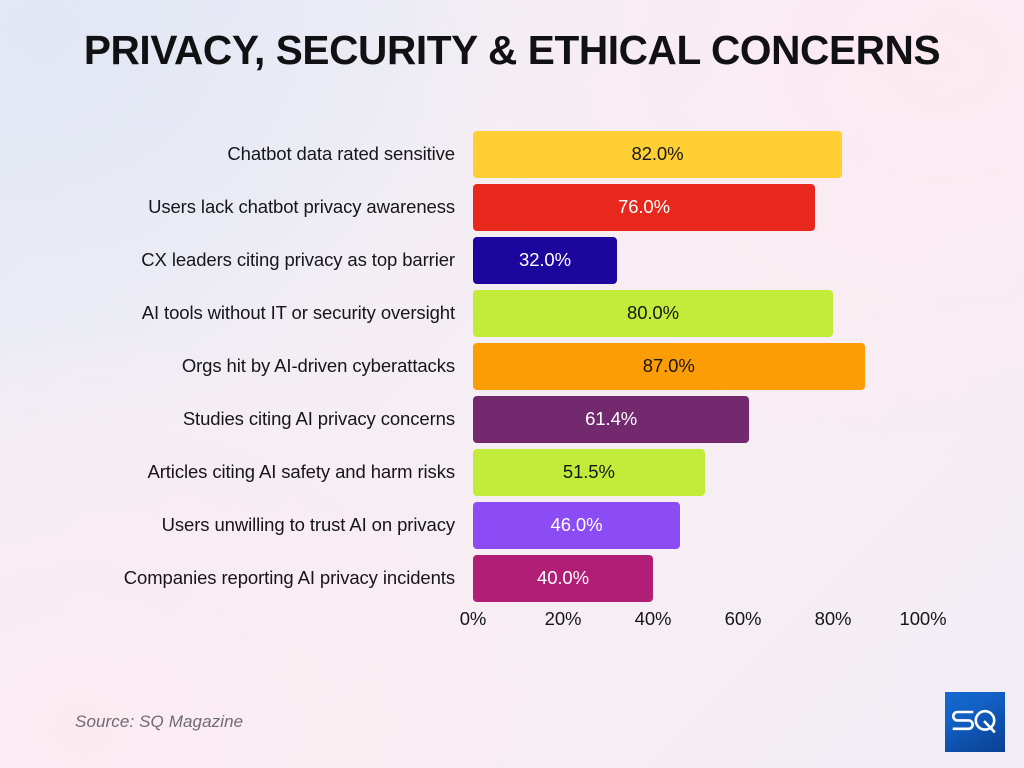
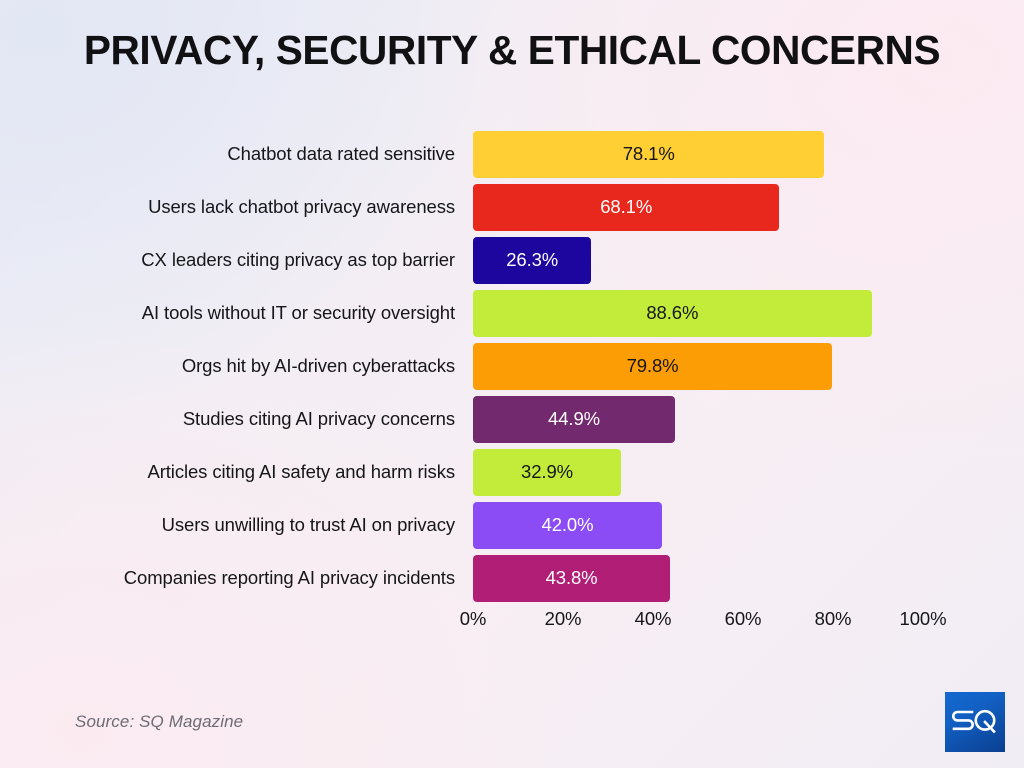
Chatbot data rated sensitive: 82.0% -> 78.1%
Users lack chatbot privacy awareness: 76.0% -> 68.1%
CX leaders citing privacy as top barrier: 32.0% -> 26.3%
AI tools without IT or security oversight: 80.0% -> 88.6%
Orgs hit by AI-driven cyberattacks: 87.0% -> 79.8%
Studies citing AI privacy concerns: 61.4% -> 44.9%
Articles citing AI safety and harm risks: 51.5% -> 32.9%
Users unwilling to trust AI on privacy: 46.0% -> 42.0%
Companies reporting AI privacy incidents: 40.0% -> 43.8%
